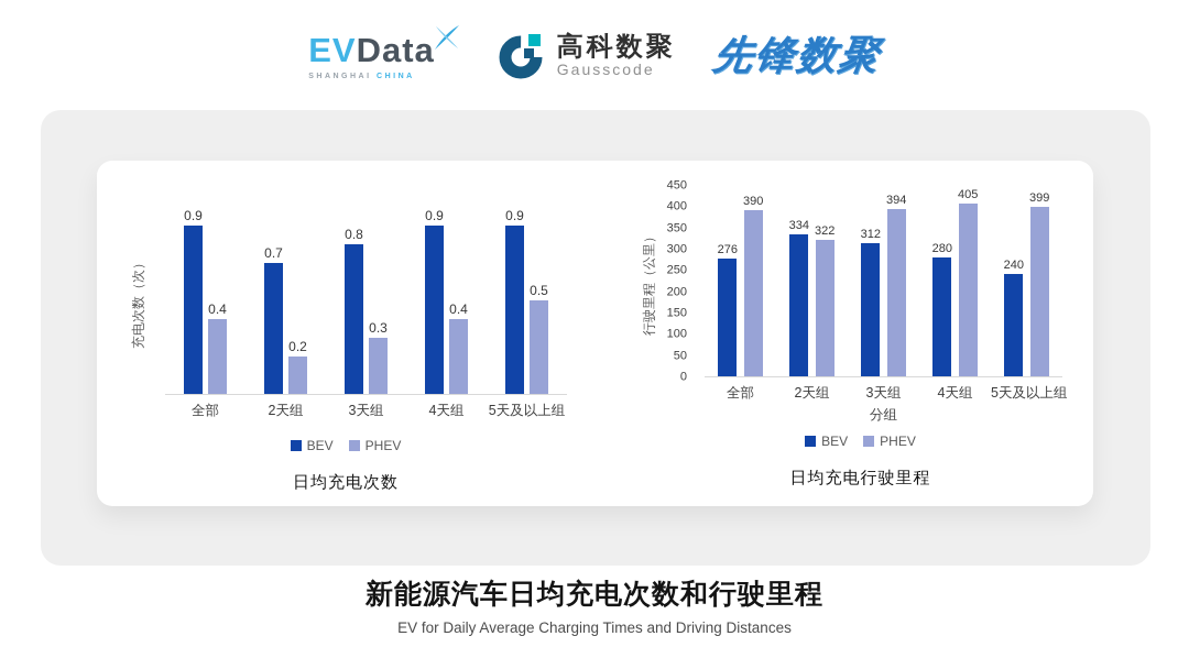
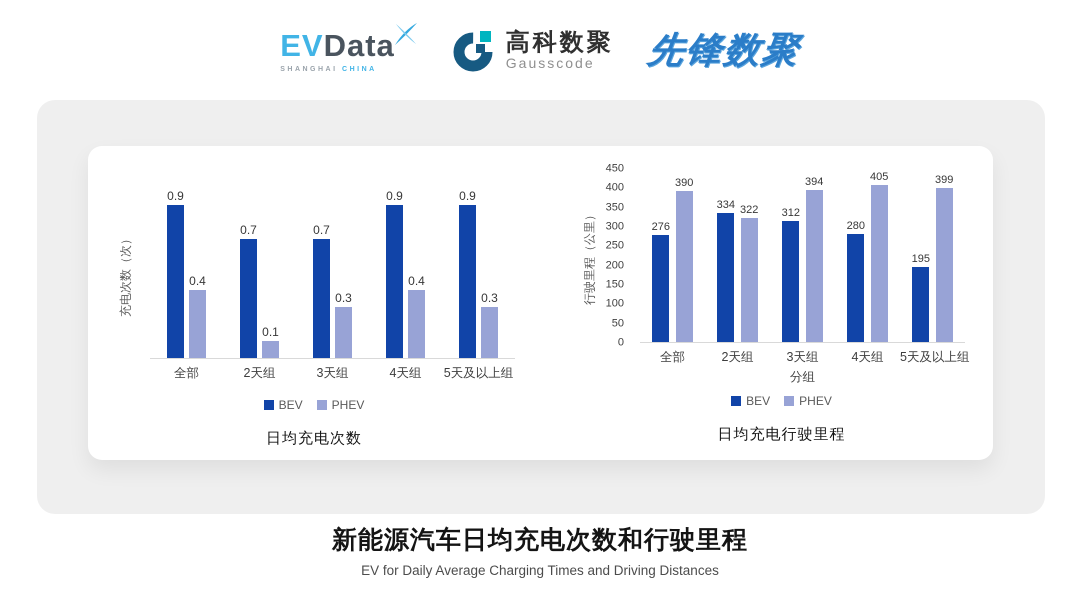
日均充电次数/PHEV/2天组: 0.2 -> 0.1
日均充电次数/BEV/3天组: 0.8 -> 0.7
日均充电次数/PHEV/5天及以上组: 0.5 -> 0.3
日均充电行驶里程/BEV/5天及以上组: 240 -> 195
